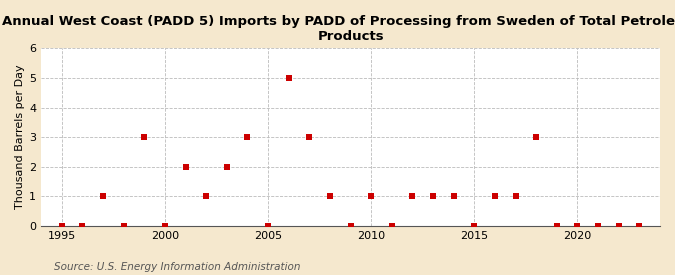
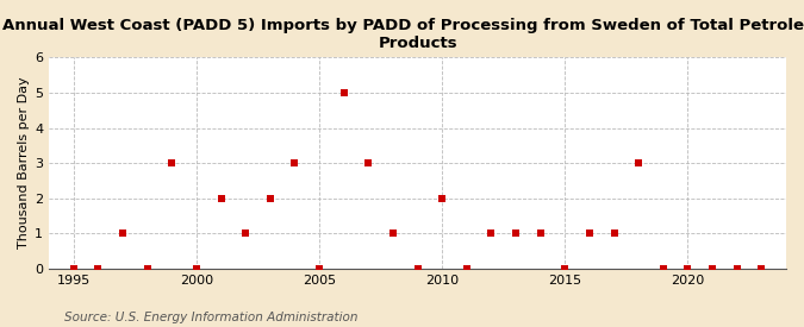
2010: 1 -> 2
